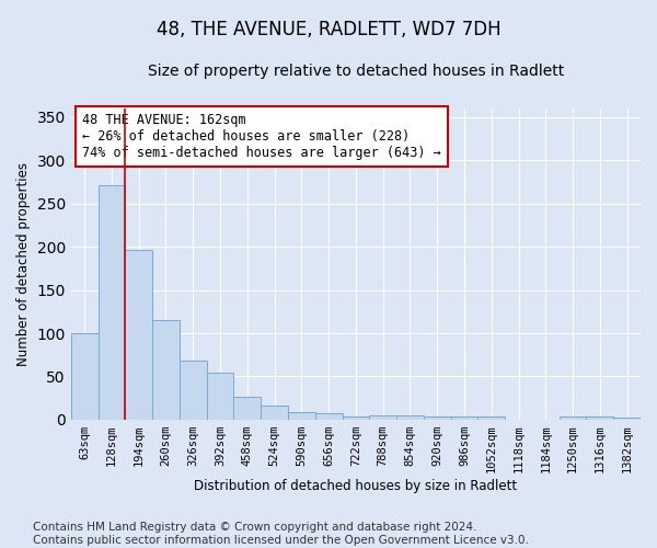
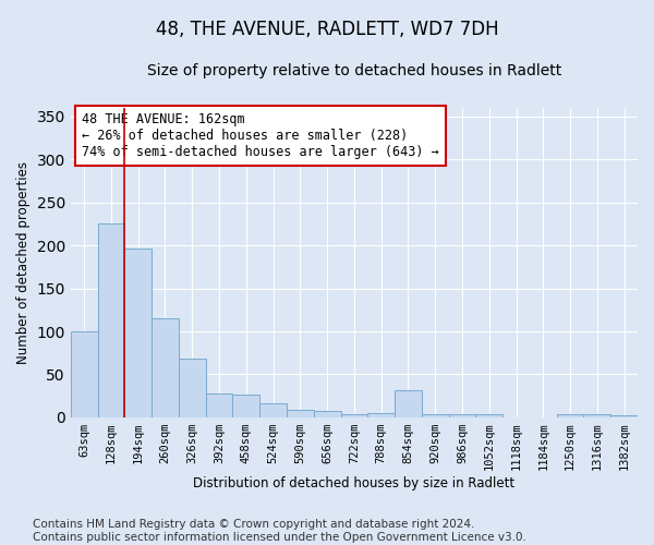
128sqm: 271 -> 226
392sqm: 54 -> 28
854sqm: 5 -> 32
